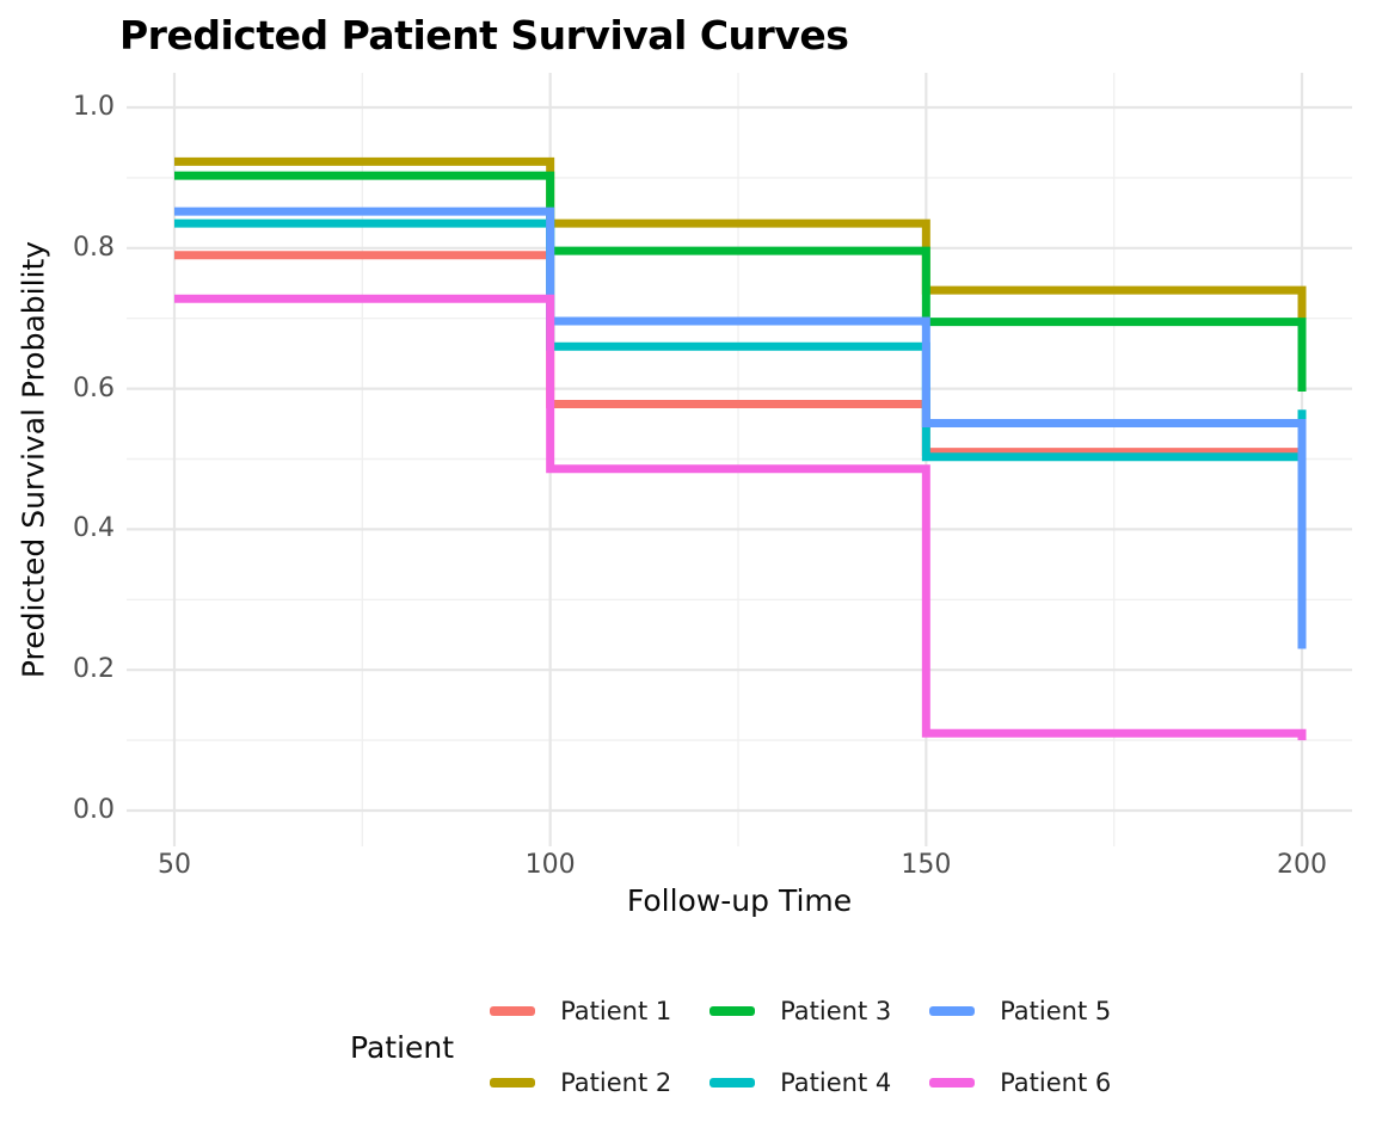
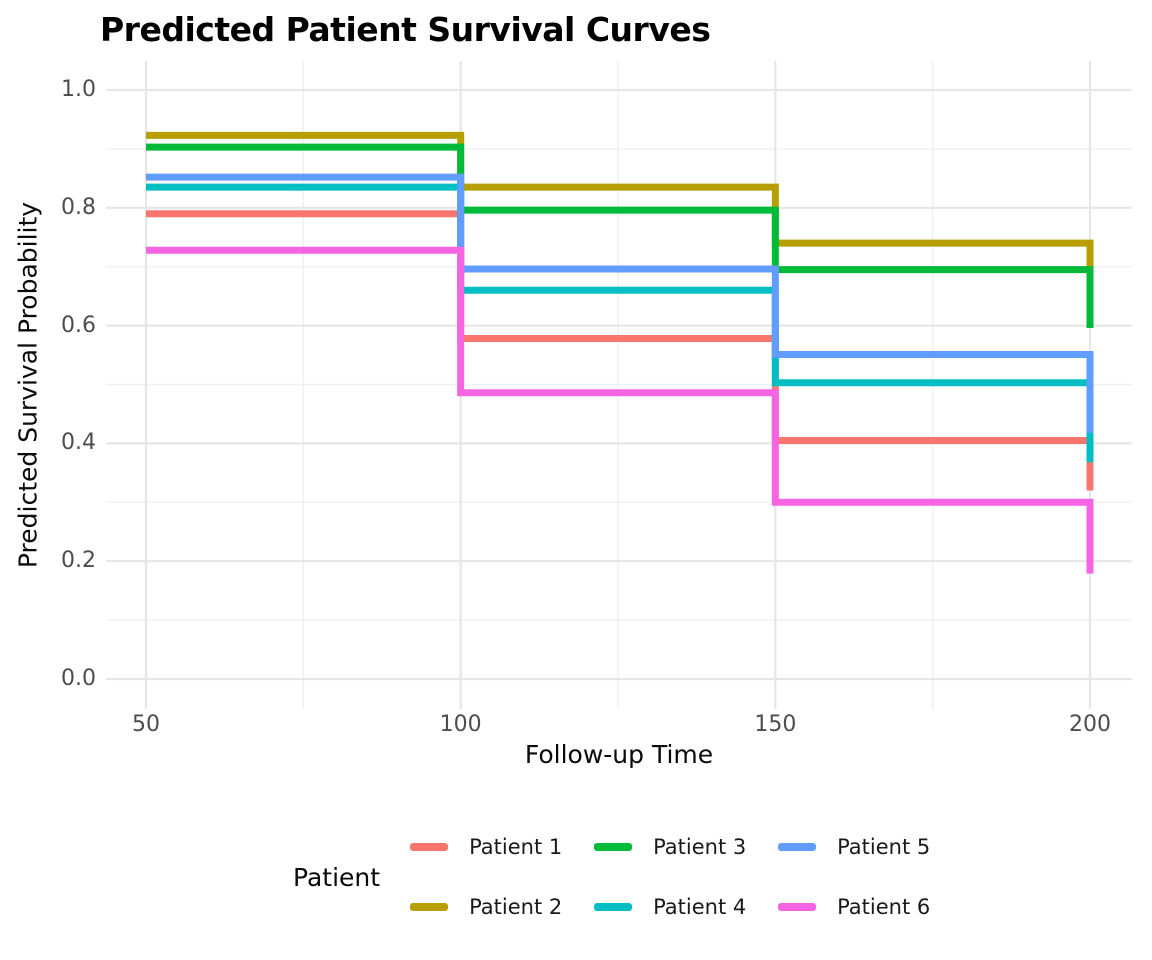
Patient 1/150: 0.51 -> 0.41
Patient 6/150: 0.11 -> 0.30
Patient 1/200: 0.40 -> 0.32
Patient 4/200: 0.57 -> 0.37
Patient 5/200: 0.23 -> 0.42
Patient 6/200: 0.10 -> 0.18
